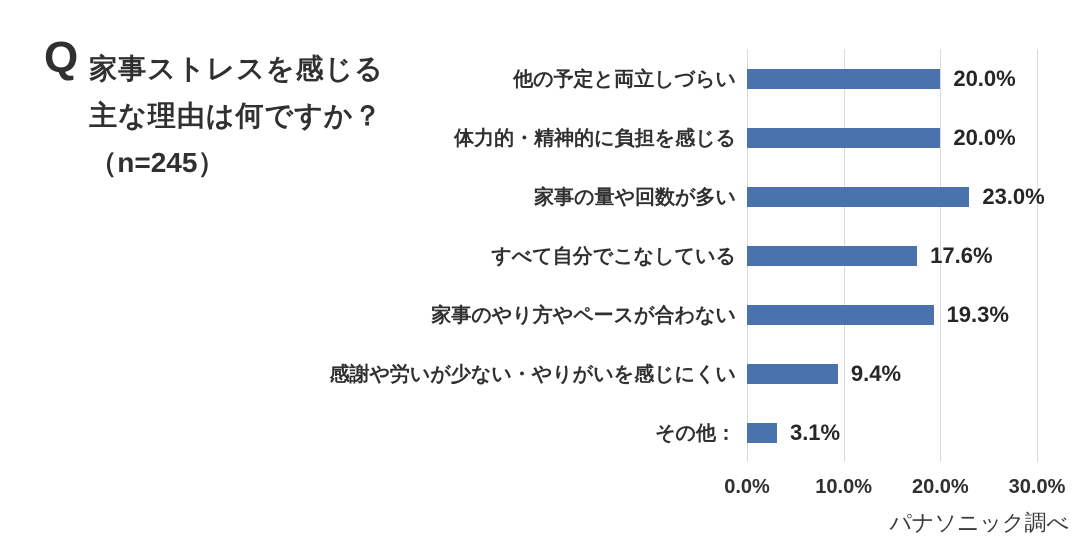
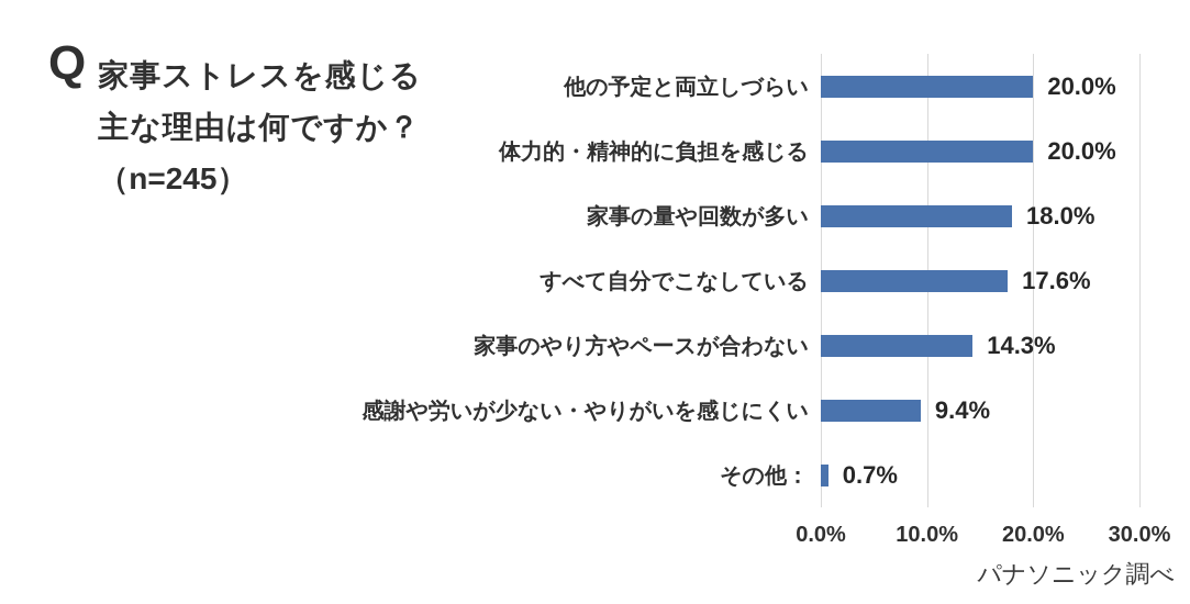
家事の量や回数が多い: 23.0% -> 18.0%
家事のやり方やペースが合わない: 19.3% -> 14.3%
その他：: 3.1% -> 0.7%
